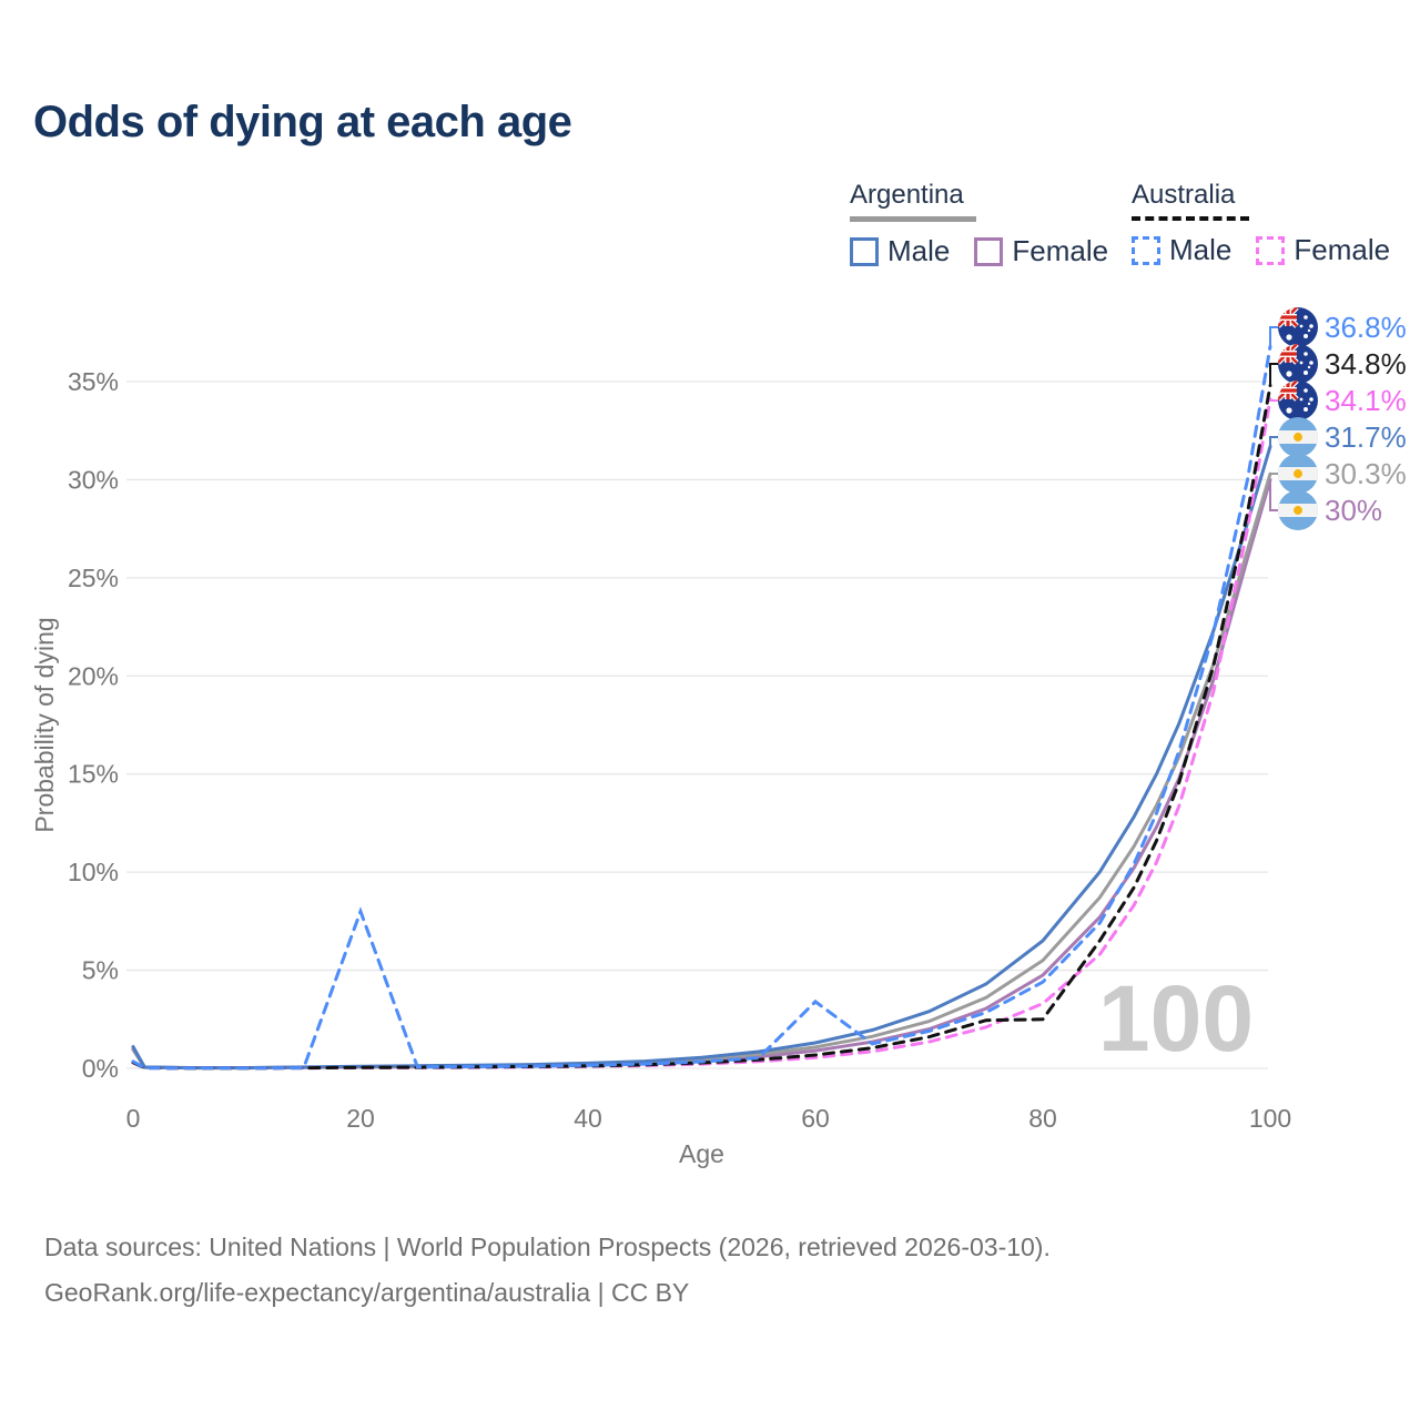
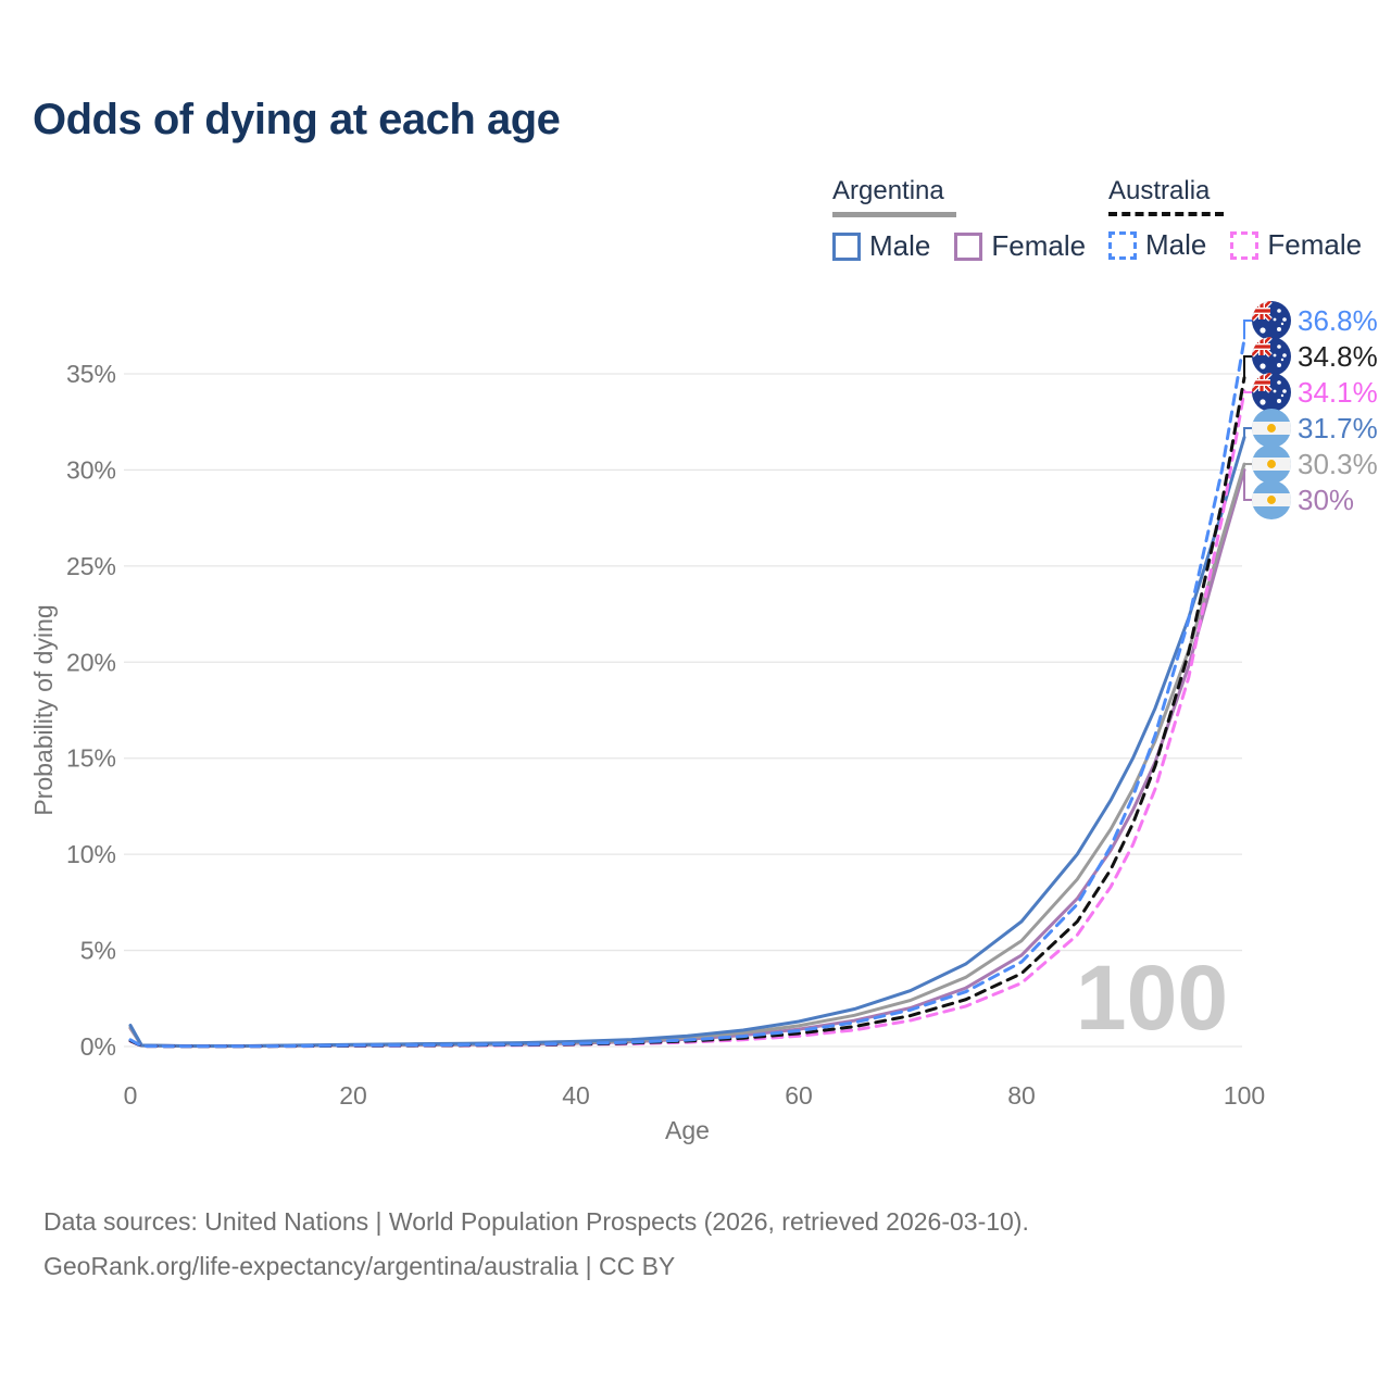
Australia Male/20: 8.0% -> 0.1%
Australia Male/60: 3.4% -> 0.8%
Australia/80: 2.5% -> 3.8%
